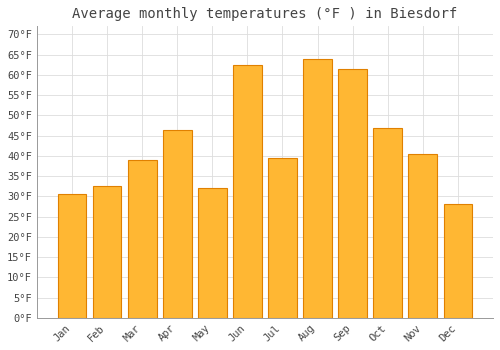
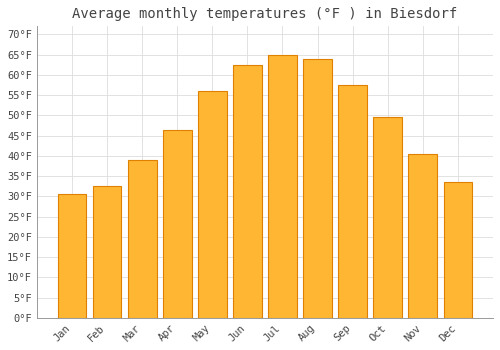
May: 32.0°F -> 56.0°F
Jul: 39.5°F -> 65.0°F
Sep: 61.5°F -> 57.5°F
Oct: 47.0°F -> 49.5°F
Dec: 28.0°F -> 33.5°F
